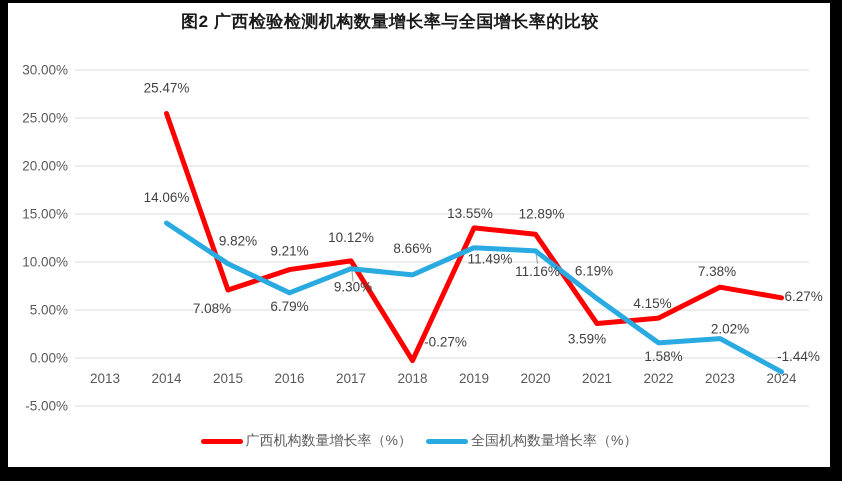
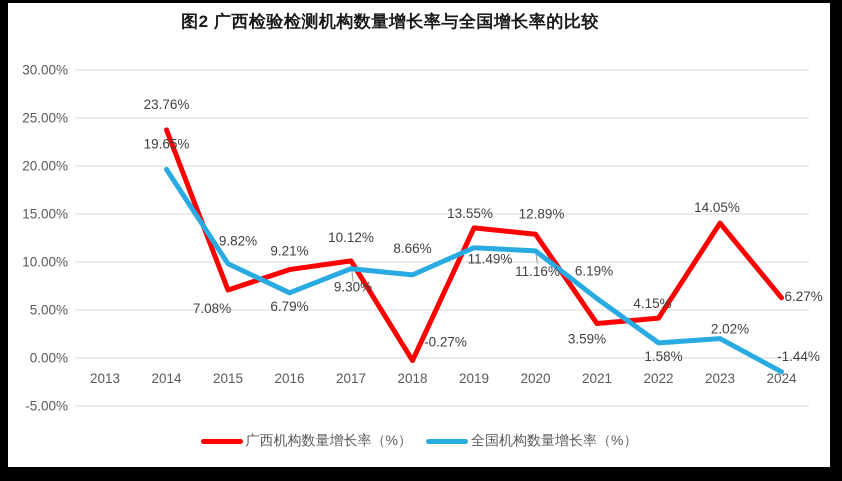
广西机构数量增长率（%）/2014: 25.47% -> 23.76%
全国机构数量增长率（%）/2014: 14.06% -> 19.65%
广西机构数量增长率（%）/2023: 7.38% -> 14.05%
